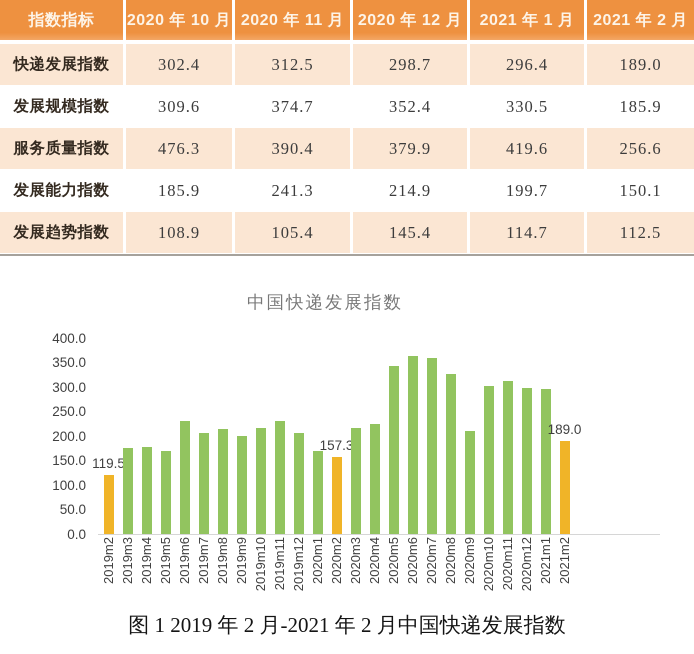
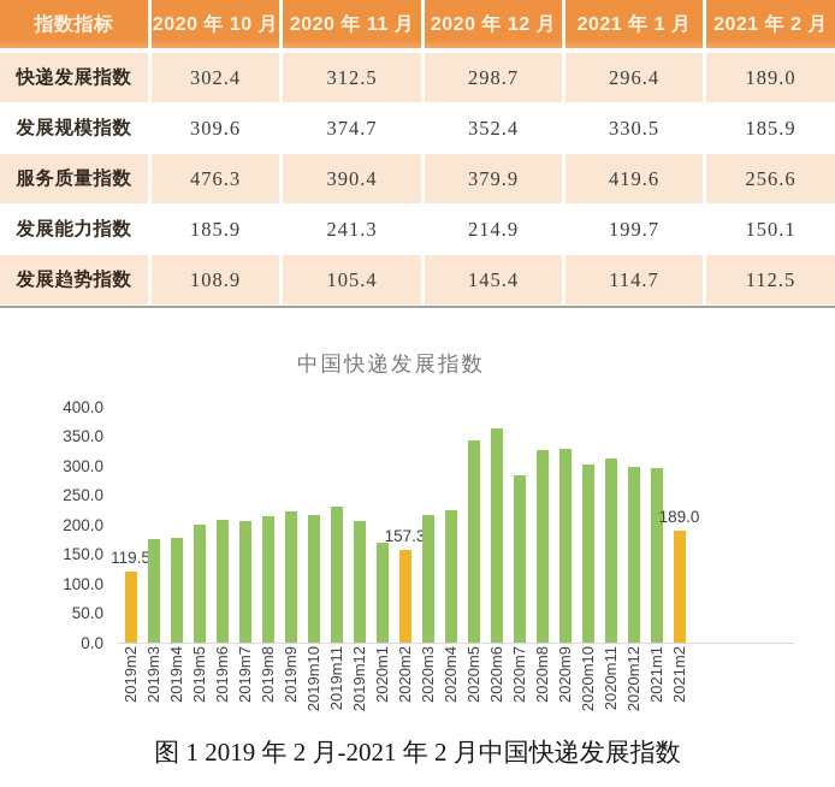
2019m5: 170 -> 200
2019m6: 230 -> 210
2019m9: 200 -> 220
2020m7: 360 -> 280
2020m9: 210 -> 330
